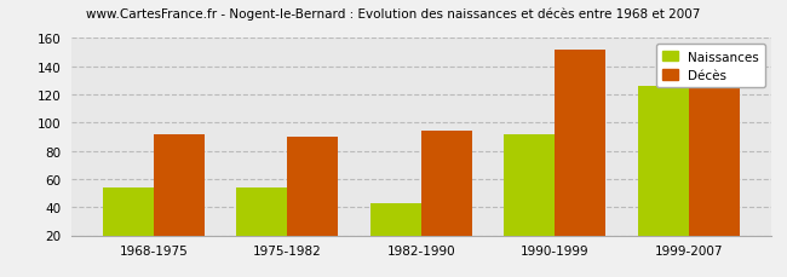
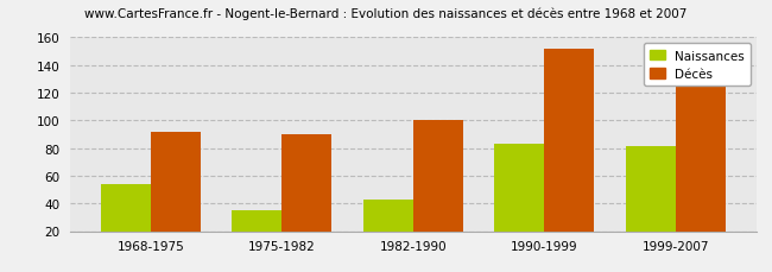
Naissances/1975-1982: 54 -> 35
Décès/1982-1990: 94 -> 100
Naissances/1990-1999: 92 -> 83
Naissances/1999-2007: 126 -> 81
